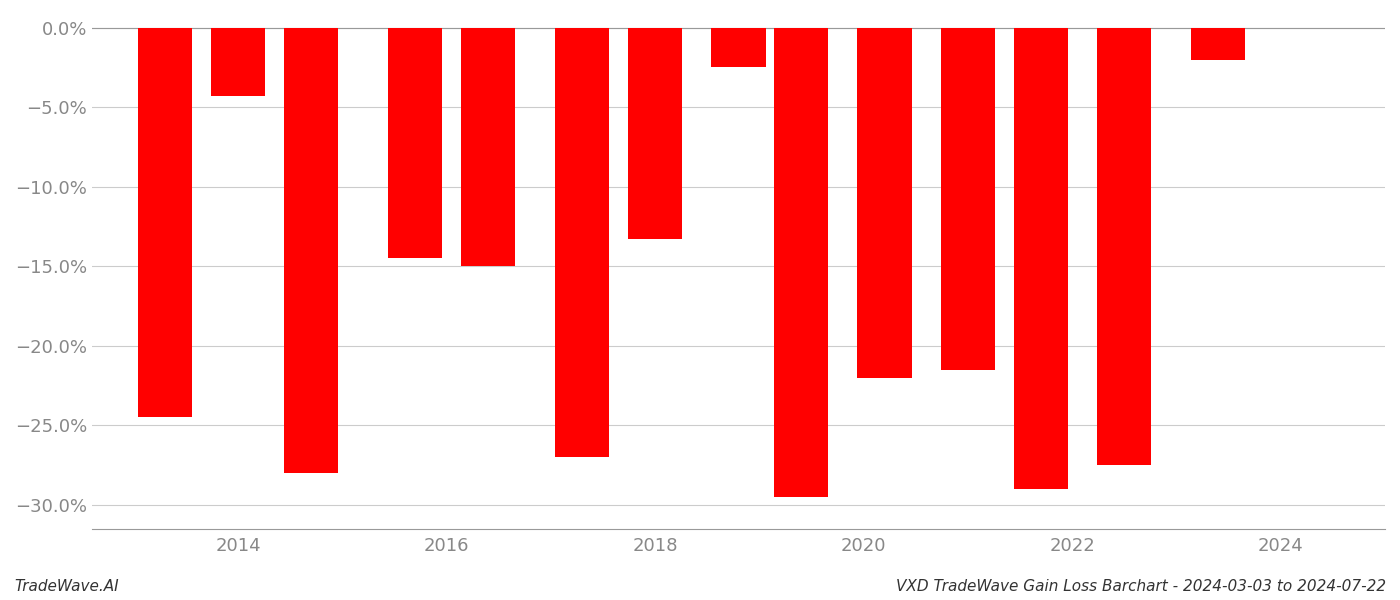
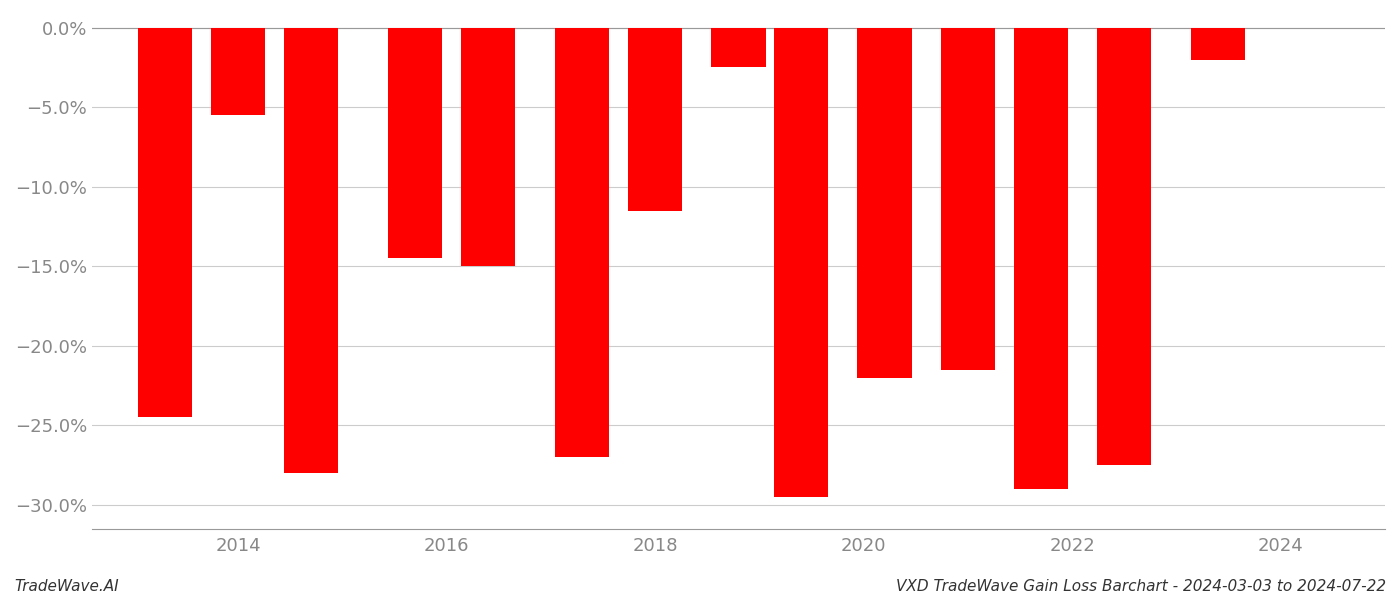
2014: -4.3% -> -5.5%
2018: -13.3% -> -11.5%
